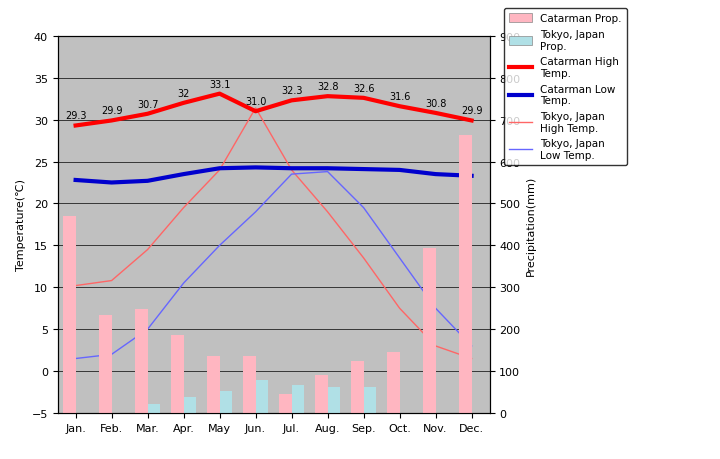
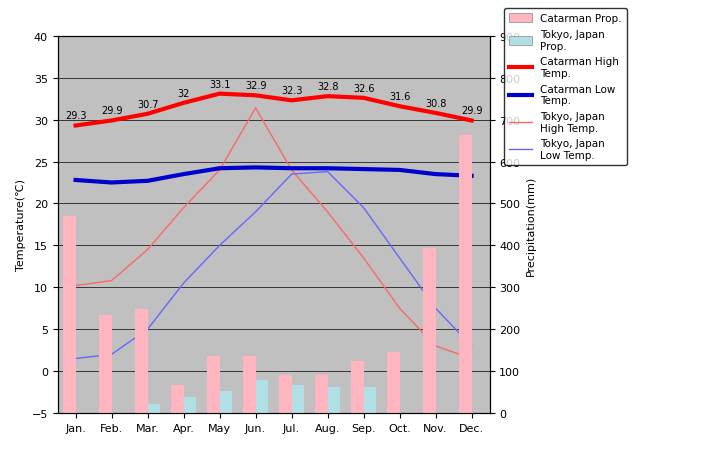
Catarman Prop./Apr.: 185 -> 67
Catarman High Temp./Jun.: 31.0 -> 32.9
Catarman Prop./Jul.: 45 -> 90
